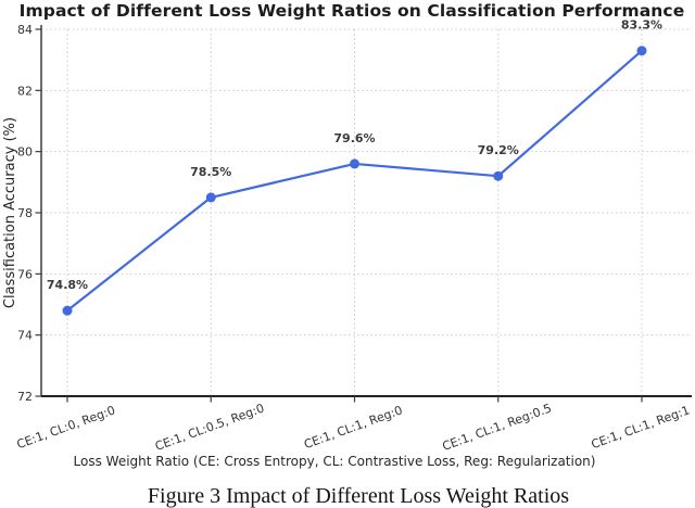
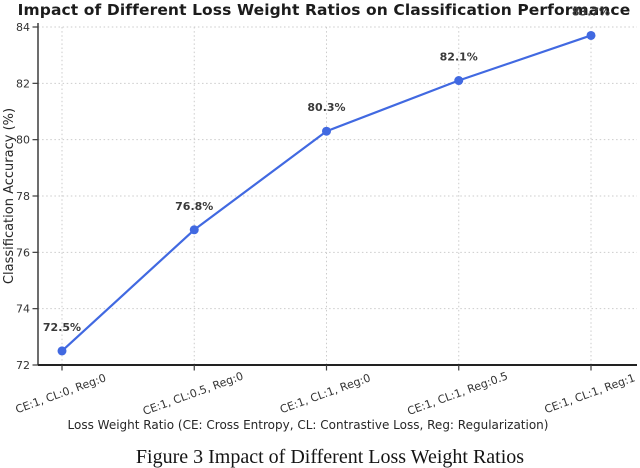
CE:1, CL:0, Reg:0: 74.8% -> 72.5%
CE:1, CL:0.5, Reg:0: 78.5% -> 76.8%
CE:1, CL:1, Reg:0: 79.6% -> 80.3%
CE:1, CL:1, Reg:0.5: 79.2% -> 82.1%
CE:1, CL:1, Reg:1: 83.3% -> 83.7%
